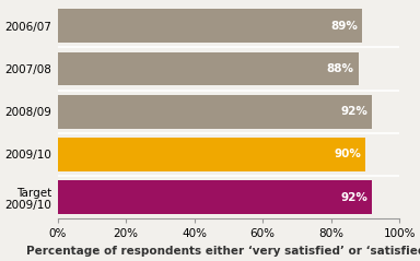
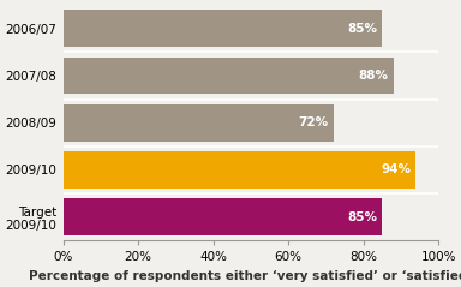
2006/07: 89% -> 85%
2008/09: 92% -> 72%
2009/10: 90% -> 94%
Target 2009/10: 92% -> 85%
